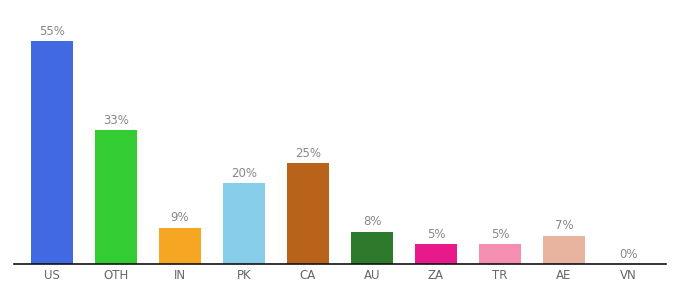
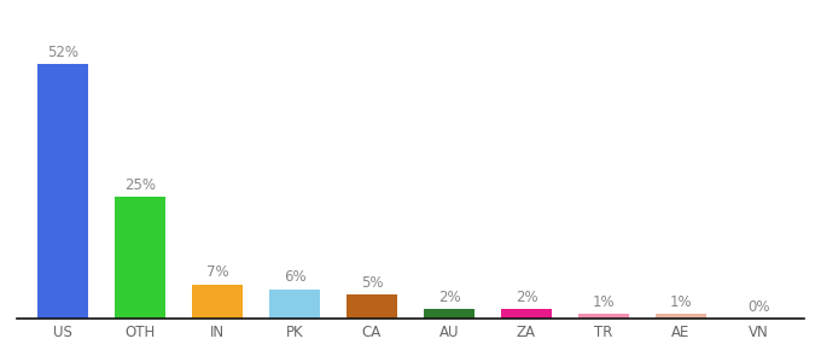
US: 55% -> 52%
OTH: 33% -> 25%
IN: 9% -> 7%
PK: 20% -> 6%
CA: 25% -> 5%
AU: 8% -> 2%
ZA: 5% -> 2%
TR: 5% -> 1%
AE: 7% -> 1%
